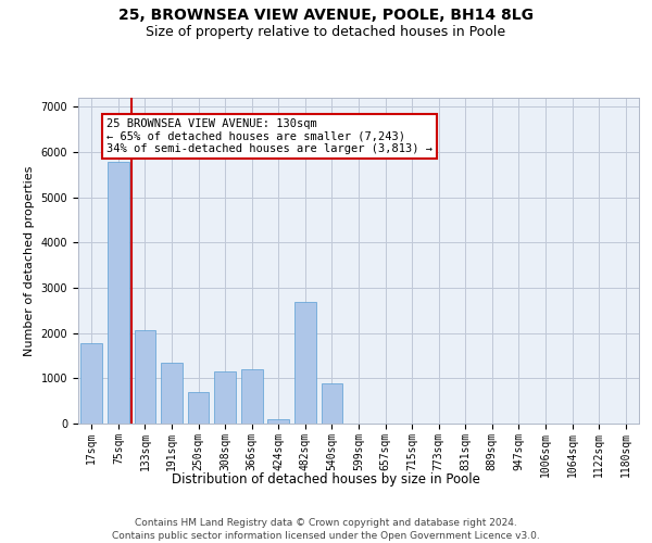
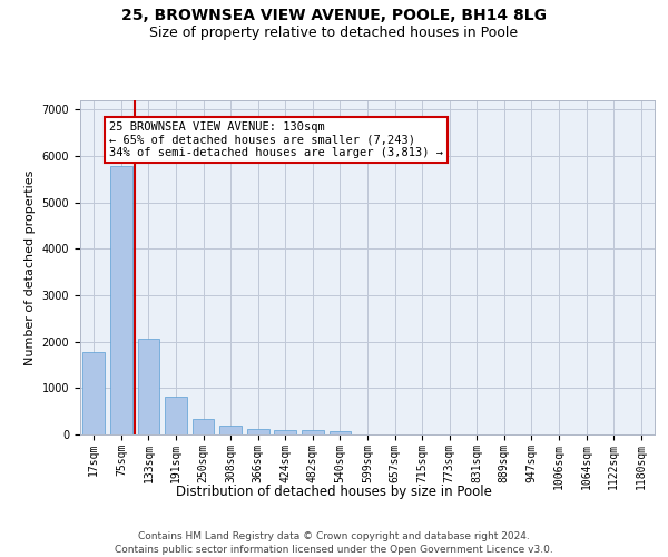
191sqm: 1350 -> 820
250sqm: 700 -> 340
308sqm: 1150 -> 180
366sqm: 1200 -> 110
482sqm: 2700 -> 100
540sqm: 900 -> 80
